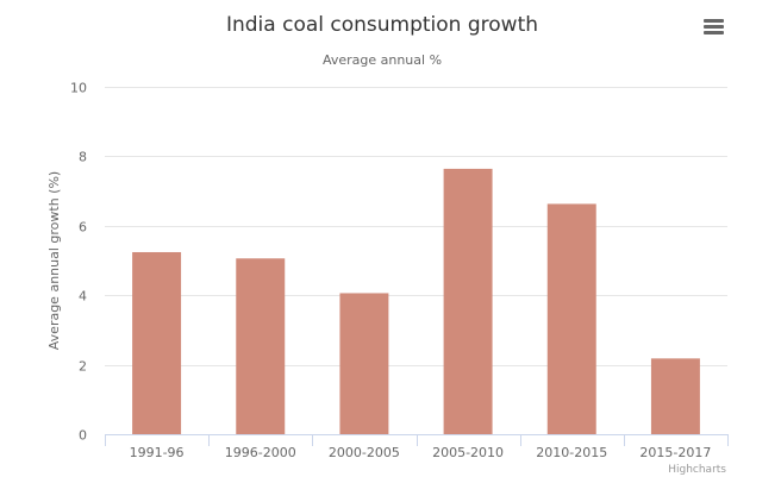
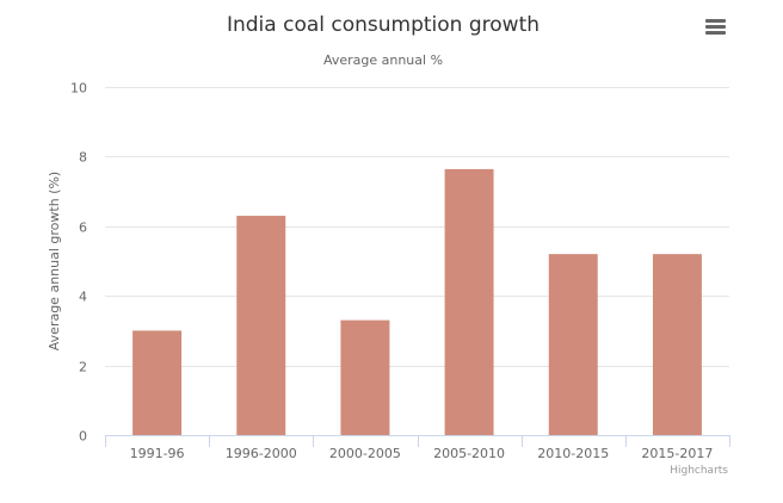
1991-96: 5.2 -> 3.0
1996-2000: 5.1 -> 6.3
2000-2005: 4.1 -> 3.3
2010-2015: 6.6 -> 5.2
2015-2017: 2.2 -> 5.2
